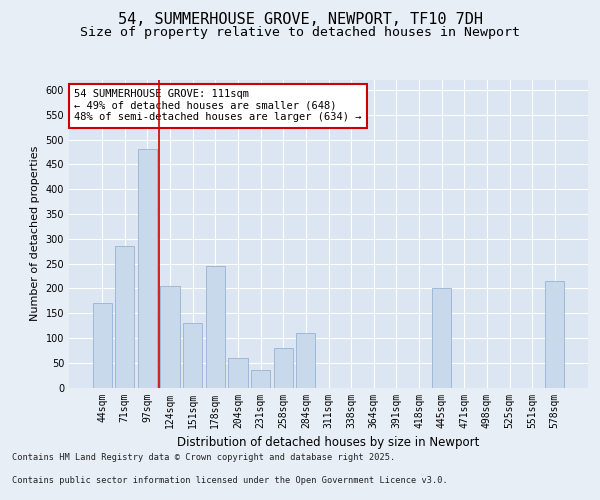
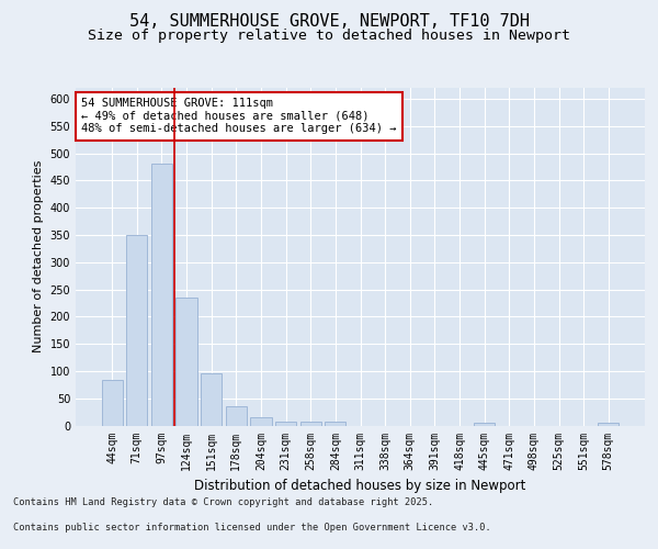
44sqm: 170 -> 83
71sqm: 285 -> 350
124sqm: 205 -> 235
151sqm: 130 -> 95
178sqm: 245 -> 35
204sqm: 60 -> 15
231sqm: 35 -> 8
258sqm: 80 -> 8
284sqm: 110 -> 8
445sqm: 200 -> 5
578sqm: 215 -> 5
